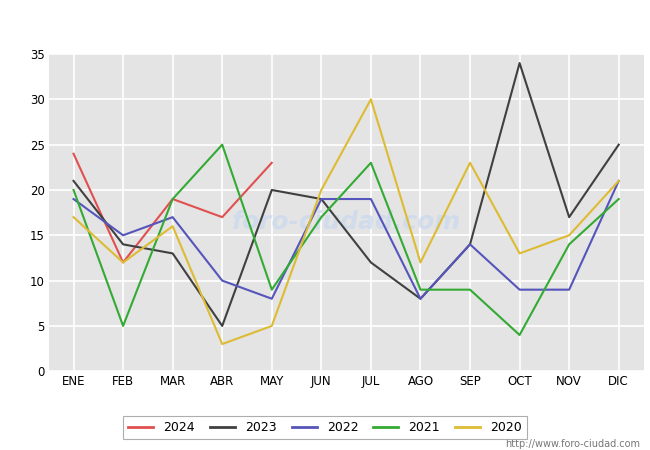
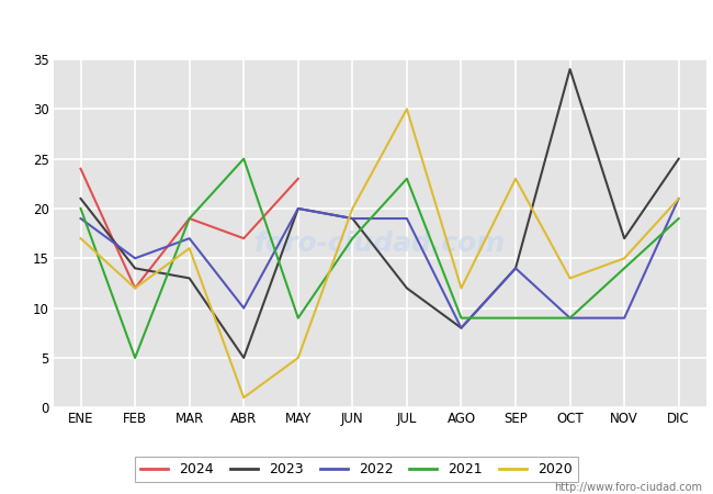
2020/ABR: 3 -> 1
2022/MAY: 8 -> 20
2021/OCT: 4 -> 9
